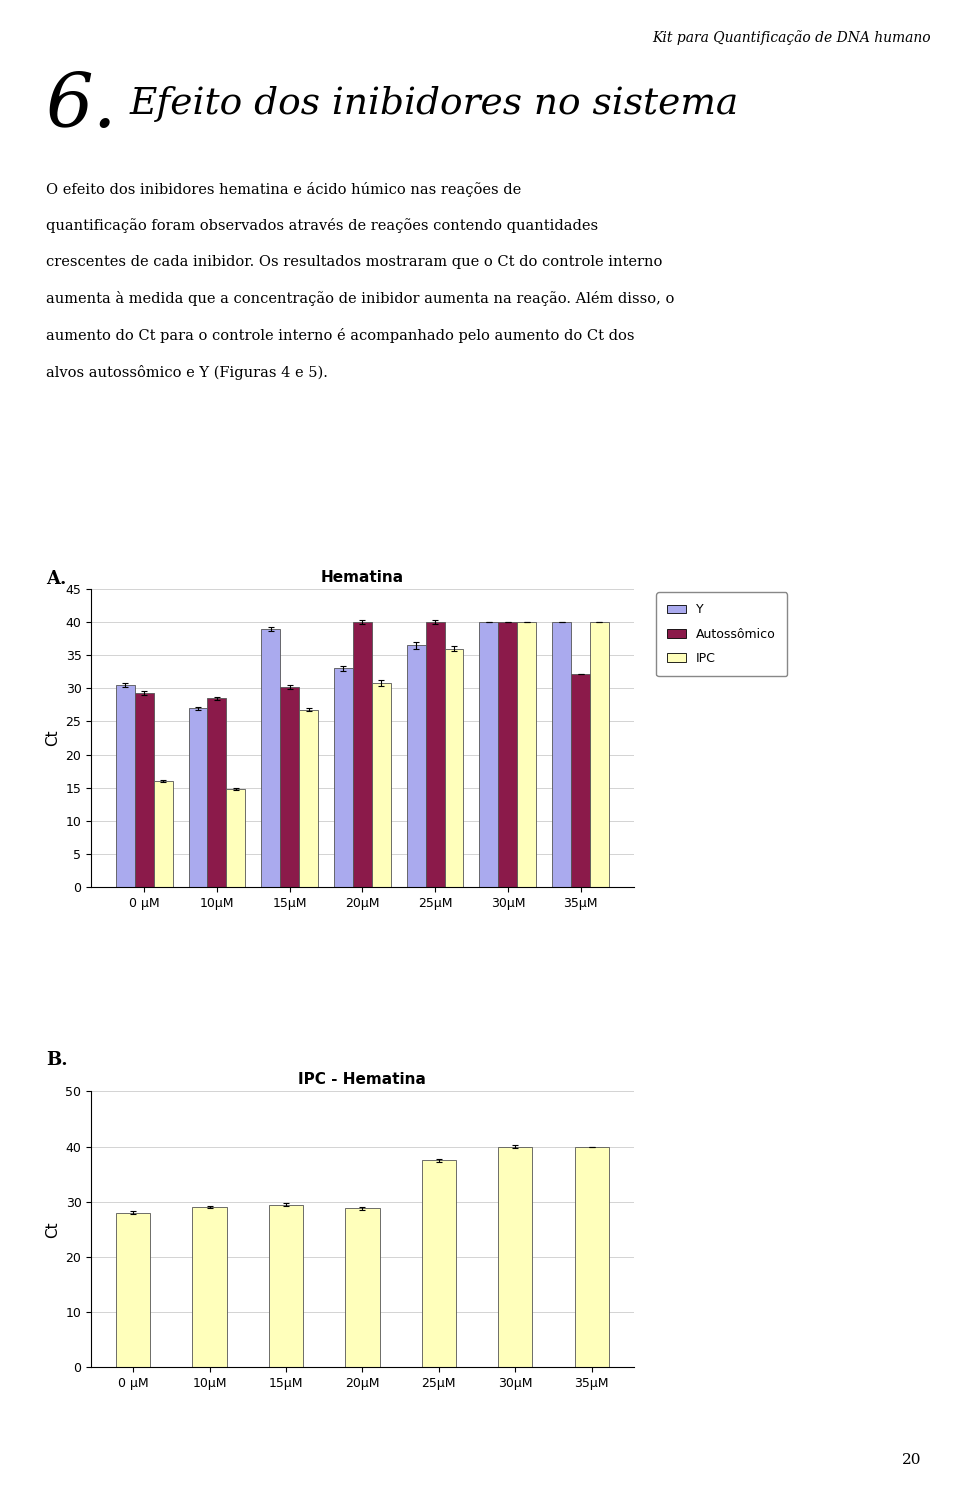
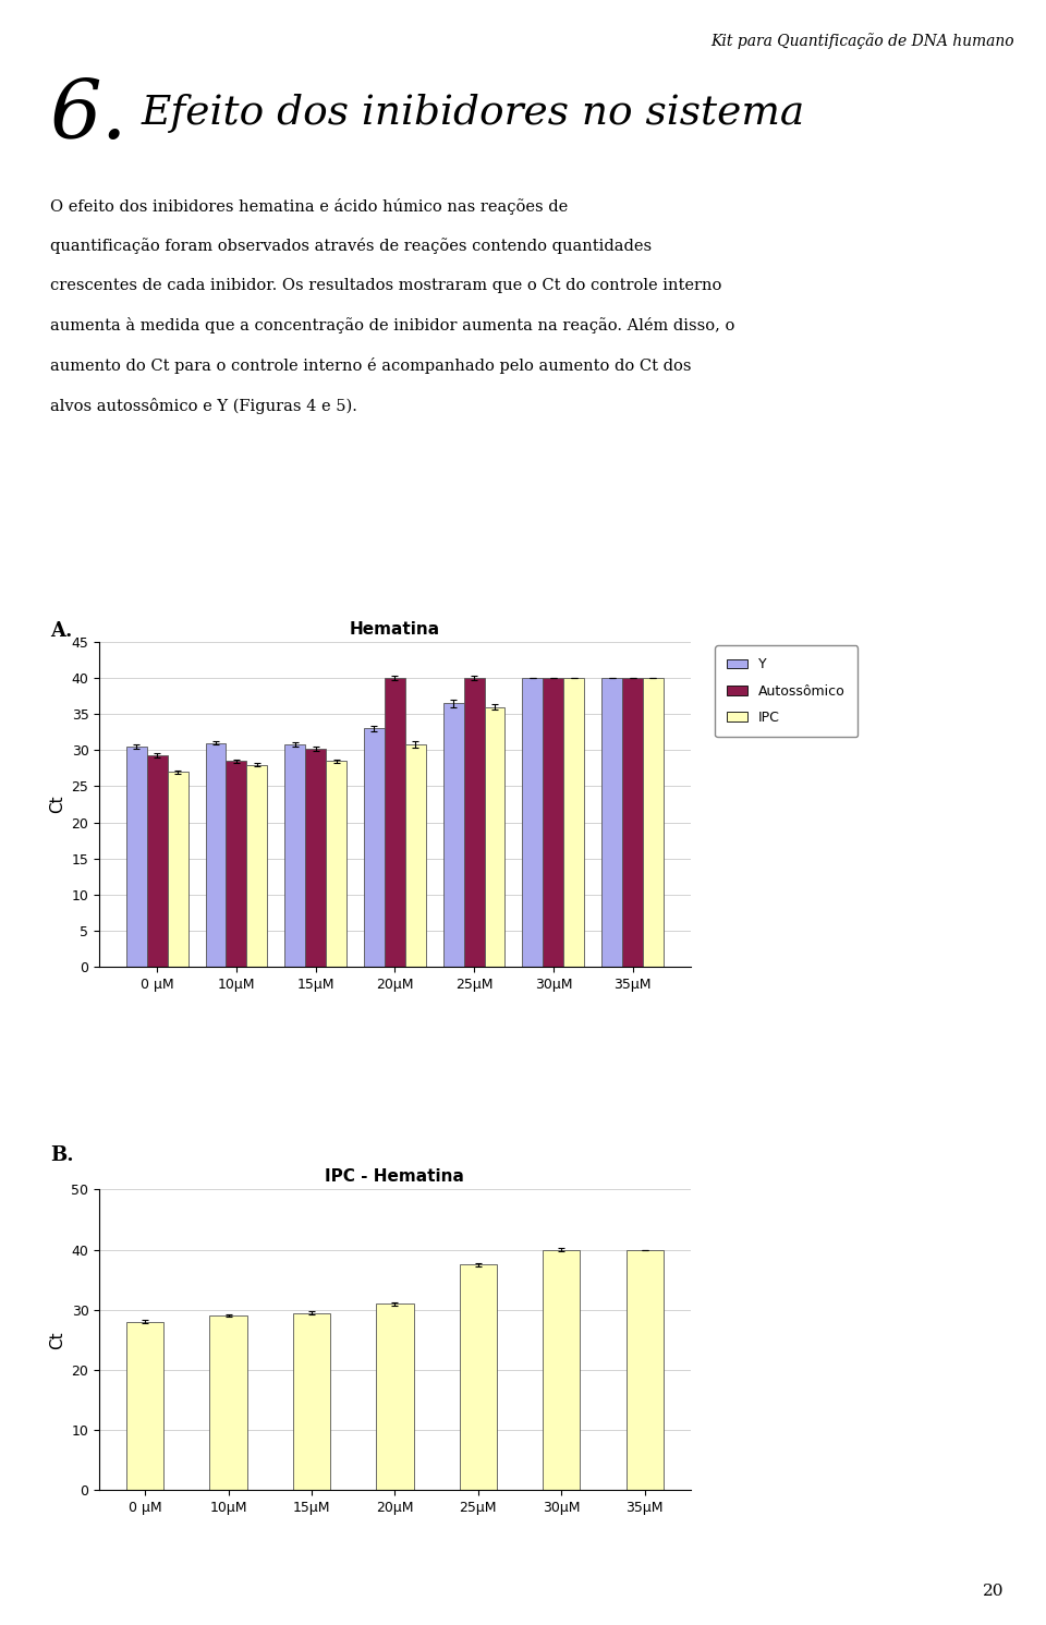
Hematina/IPC/0 μM: 16.0 -> 27.0
Hematina/Y/10μM: 27.0 -> 31.0
Hematina/IPC/10μM: 14.8 -> 28.0
Hematina/Y/15μM: 39.0 -> 30.8
Hematina/IPC/15μM: 26.8 -> 28.5
Hematina/Autossômico/35μM: 32.2 -> 40.0
IPC - Hematina/20μM: 28.8 -> 31.0
